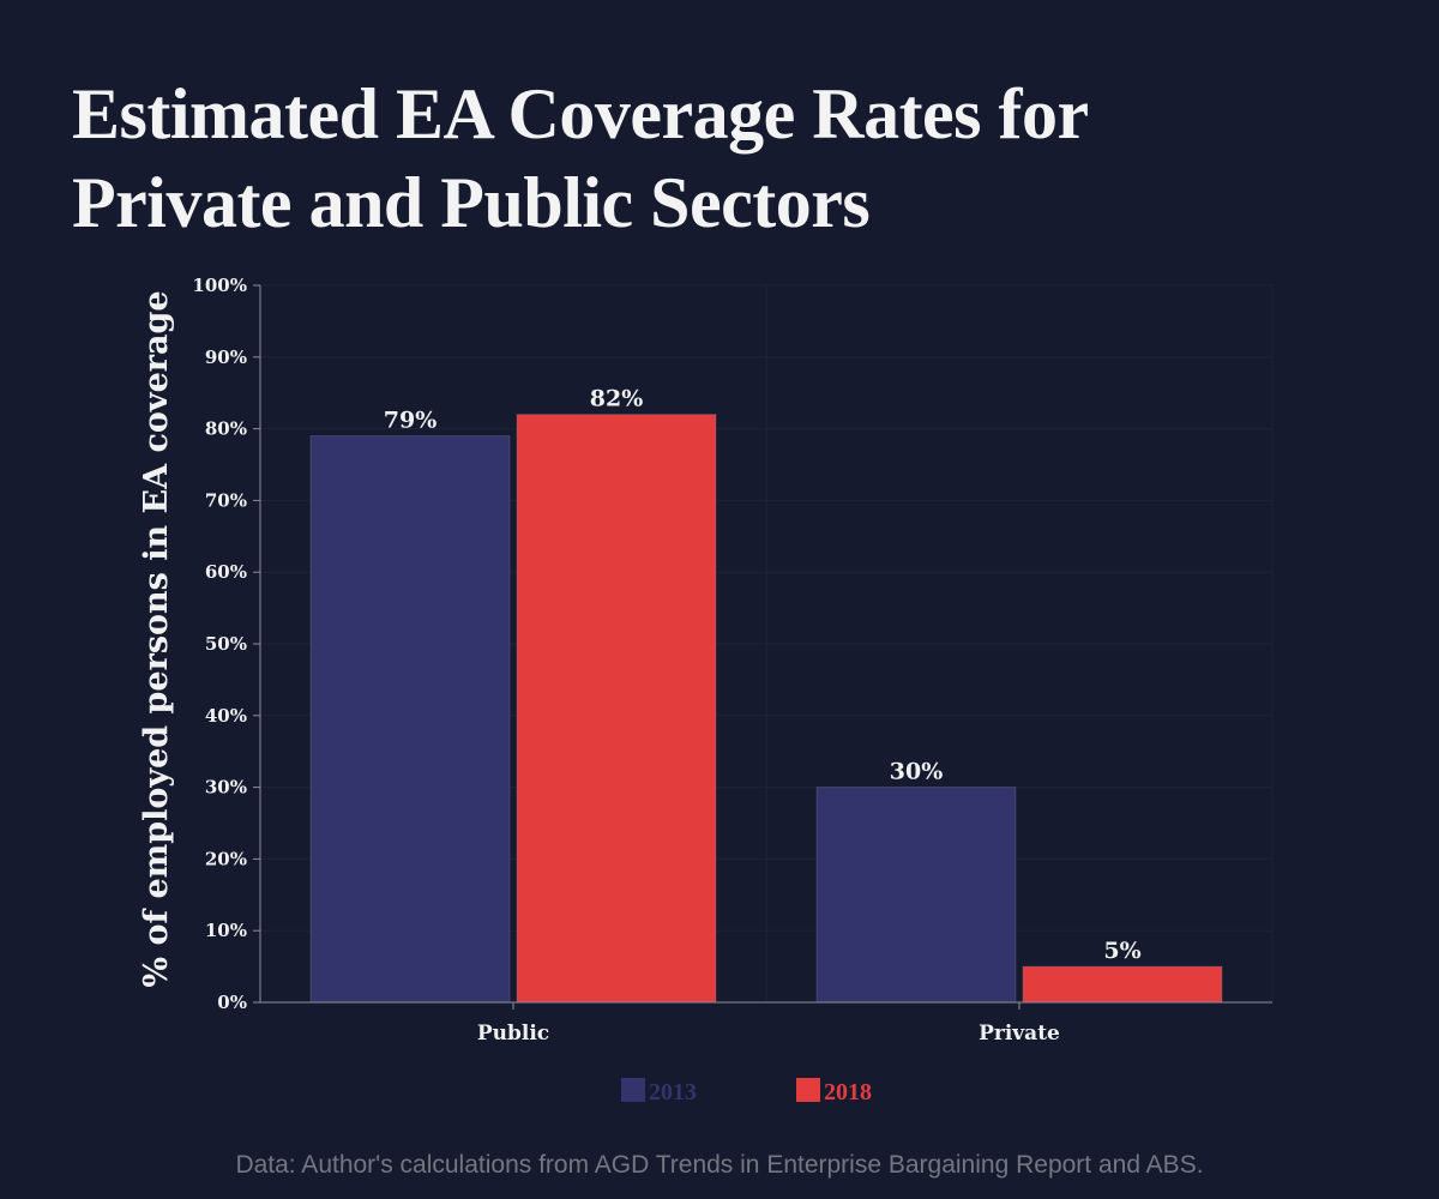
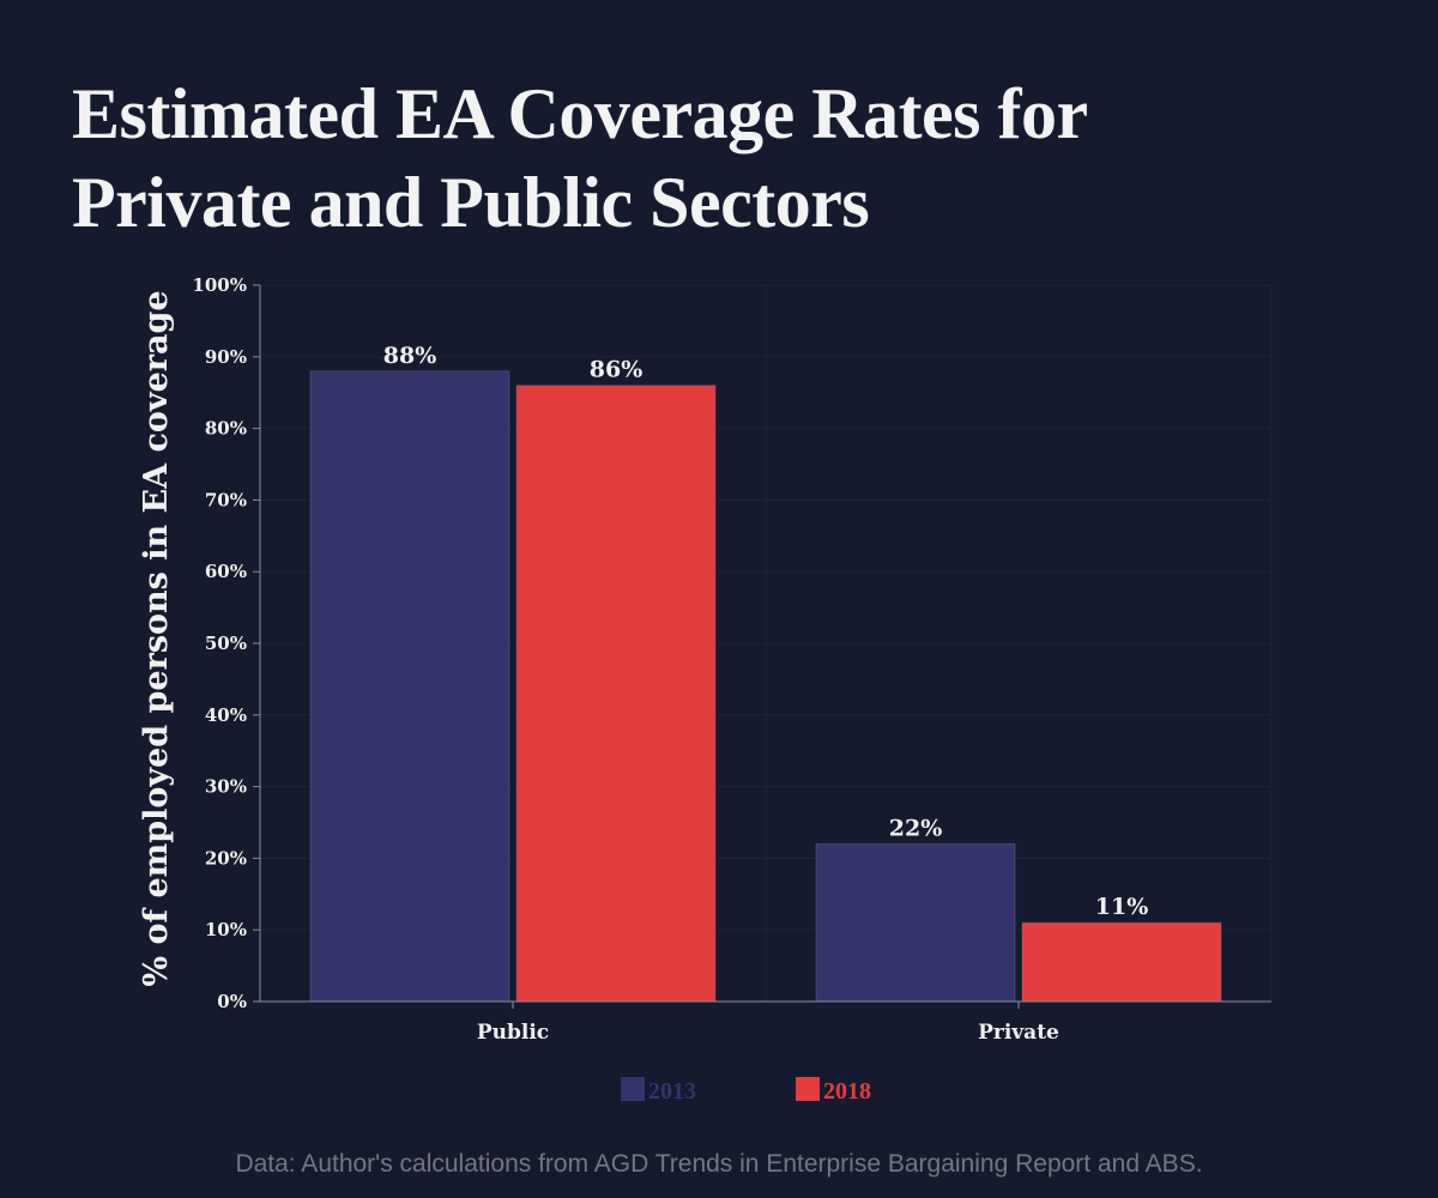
2013/Public: 79% -> 88%
2018/Public: 82% -> 86%
2013/Private: 30% -> 22%
2018/Private: 5% -> 11%
